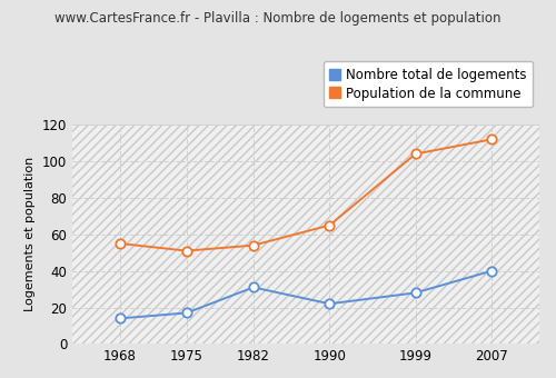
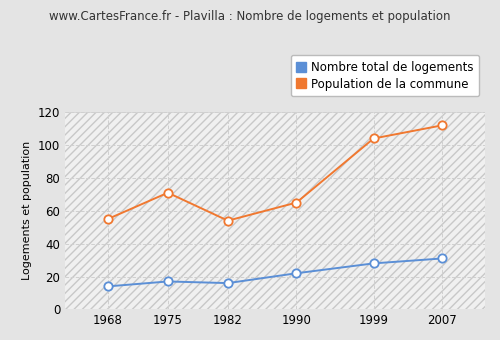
Population de la commune/1975: 51 -> 71
Nombre total de logements/1982: 31 -> 16
Nombre total de logements/2007: 40 -> 31
